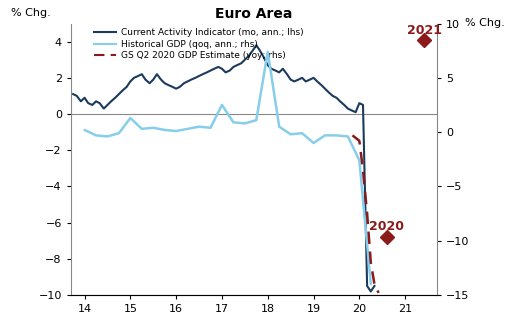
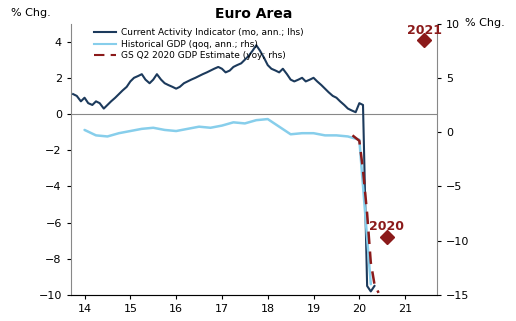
Historical GDP (qoq, ann.; rhs)/15: 1.3 -> 0.1
Historical GDP (qoq, ann.; rhs)/17: 2.5 -> 0.6
Historical GDP (qoq, ann.; rhs)/18: 7.4 -> 1.2
Historical GDP (qoq, ann.; rhs)/19: -1.0 -> -0.1
Historical GDP (qoq, ann.; rhs)/20: -2.6 -> -0.7
